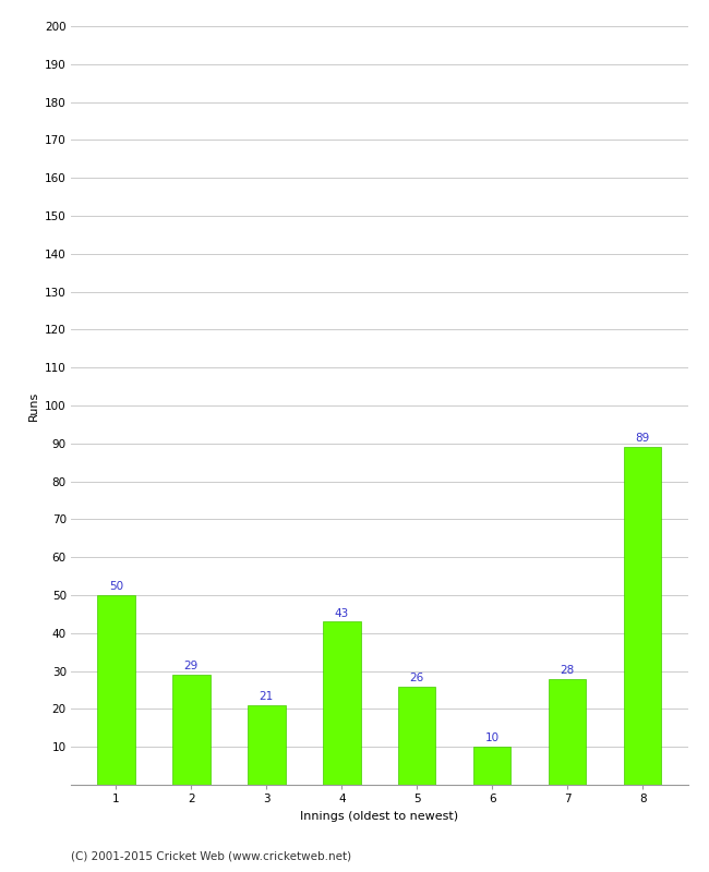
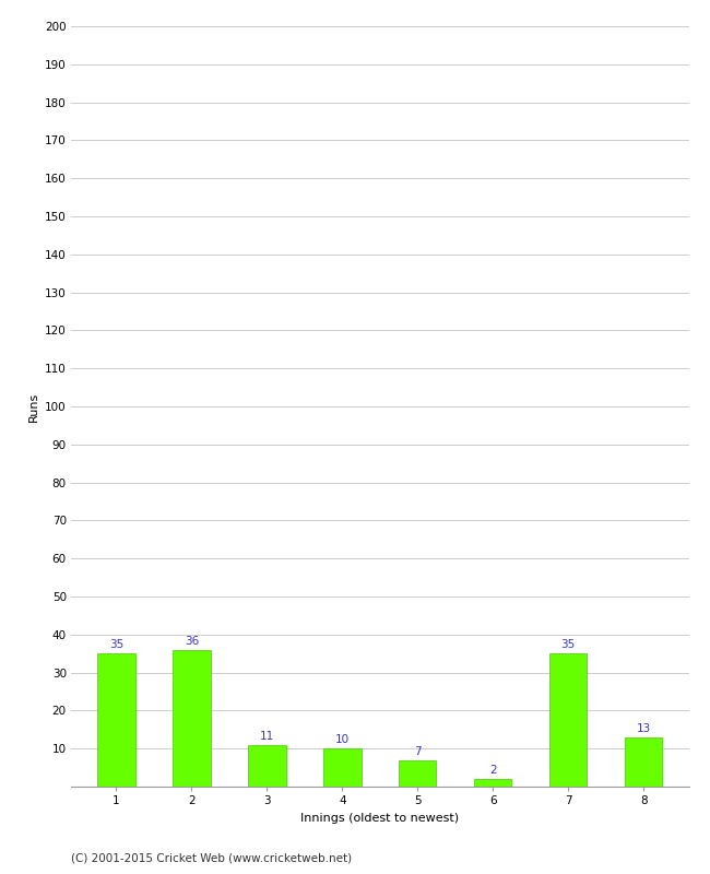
1: 50 -> 35
2: 29 -> 36
3: 21 -> 11
4: 43 -> 10
5: 26 -> 7
6: 10 -> 2
7: 28 -> 35
8: 89 -> 13
